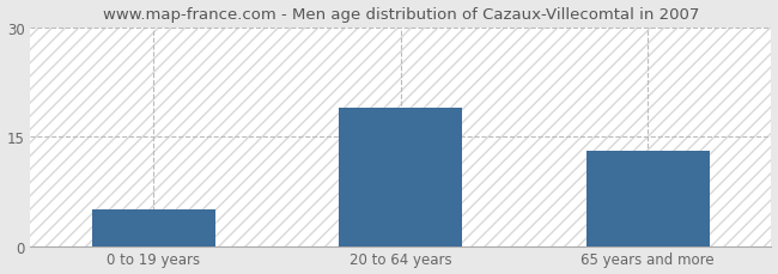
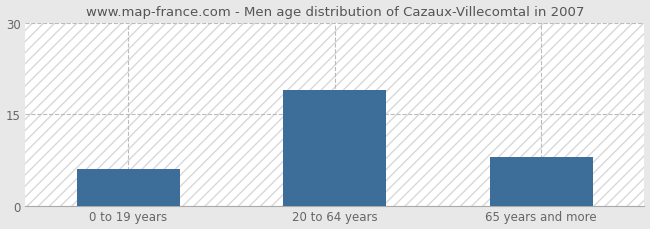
0 to 19 years: 5 -> 6
65 years and more: 13 -> 8
